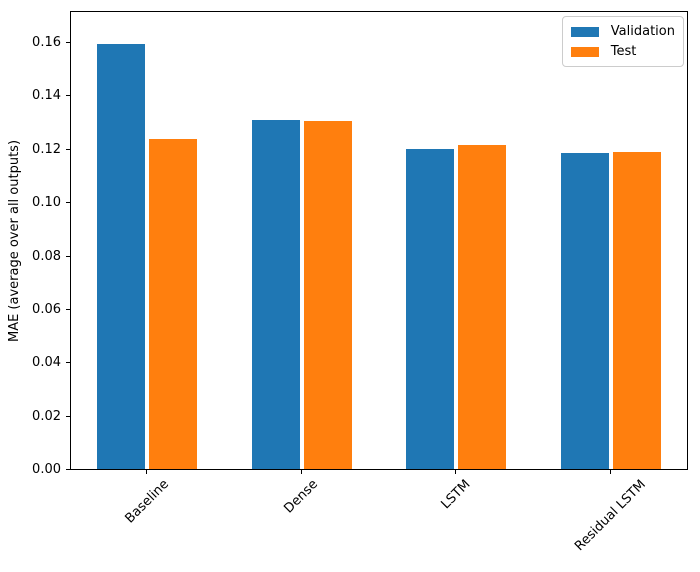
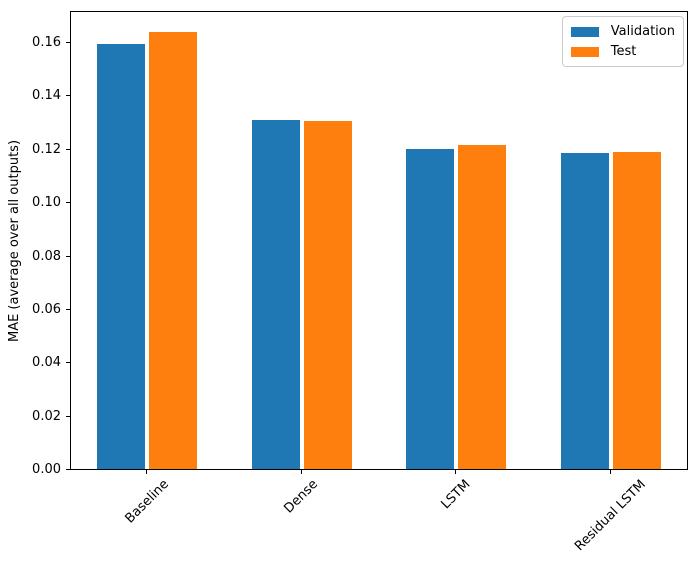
Test/Baseline: 0.124 -> 0.164
